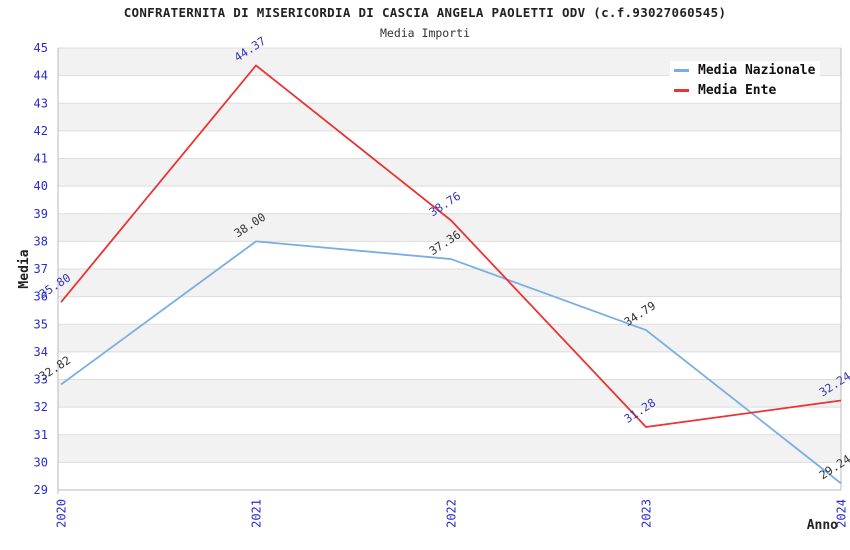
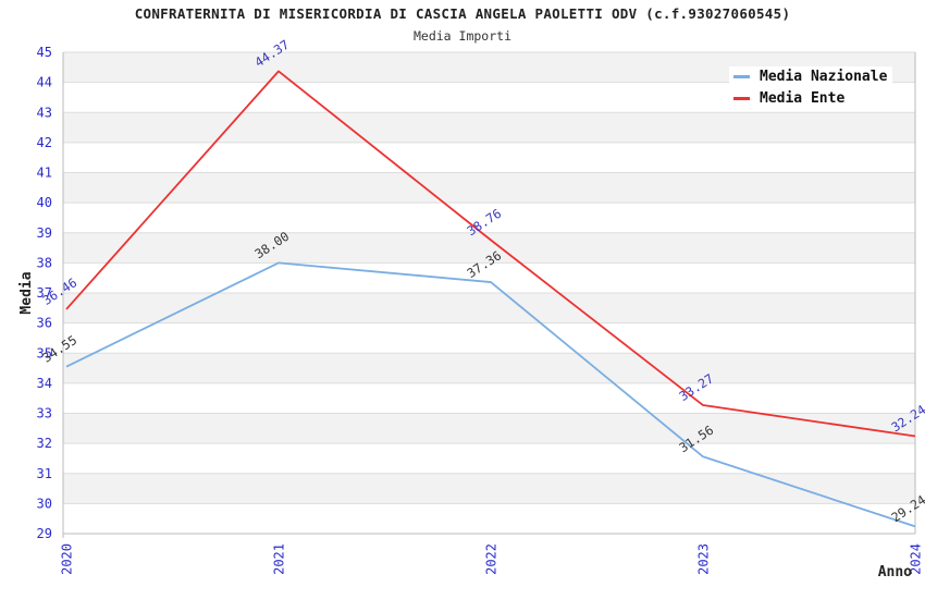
Media Nazionale/2020: 32.82 -> 34.55
Media Ente/2020: 35.80 -> 36.46
Media Nazionale/2023: 34.79 -> 31.56
Media Ente/2023: 31.28 -> 33.27
